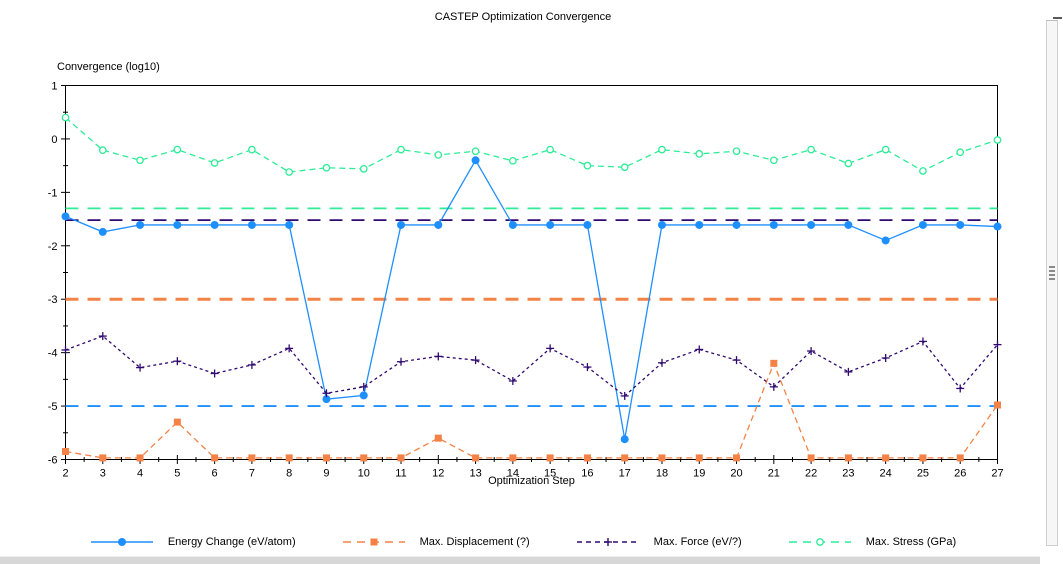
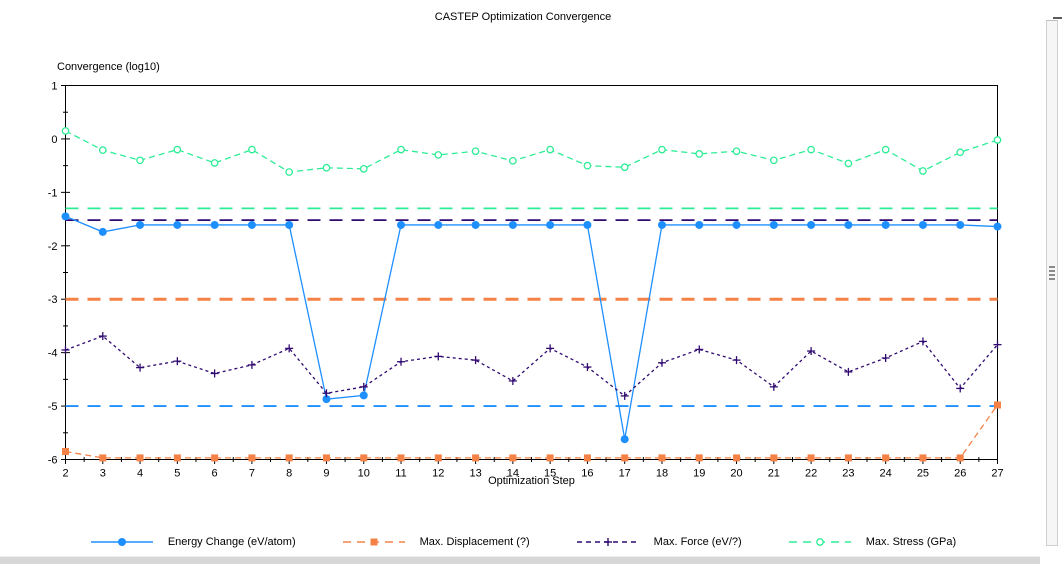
Max. Stress (GPa)/2: 0.4 -> 0.1
Max. Displacement (?)/5: -5.3 -> -6.0
Max. Displacement (?)/12: -5.6 -> -6.0
Energy Change (eV/atom)/13: -0.4 -> -1.6
Max. Displacement (?)/21: -4.2 -> -6.0
Energy Change (eV/atom)/24: -1.9 -> -1.6
